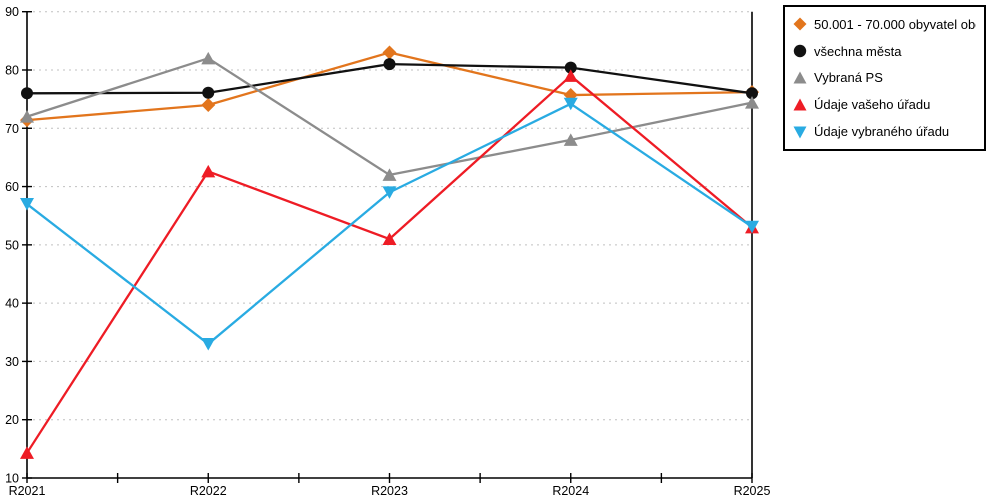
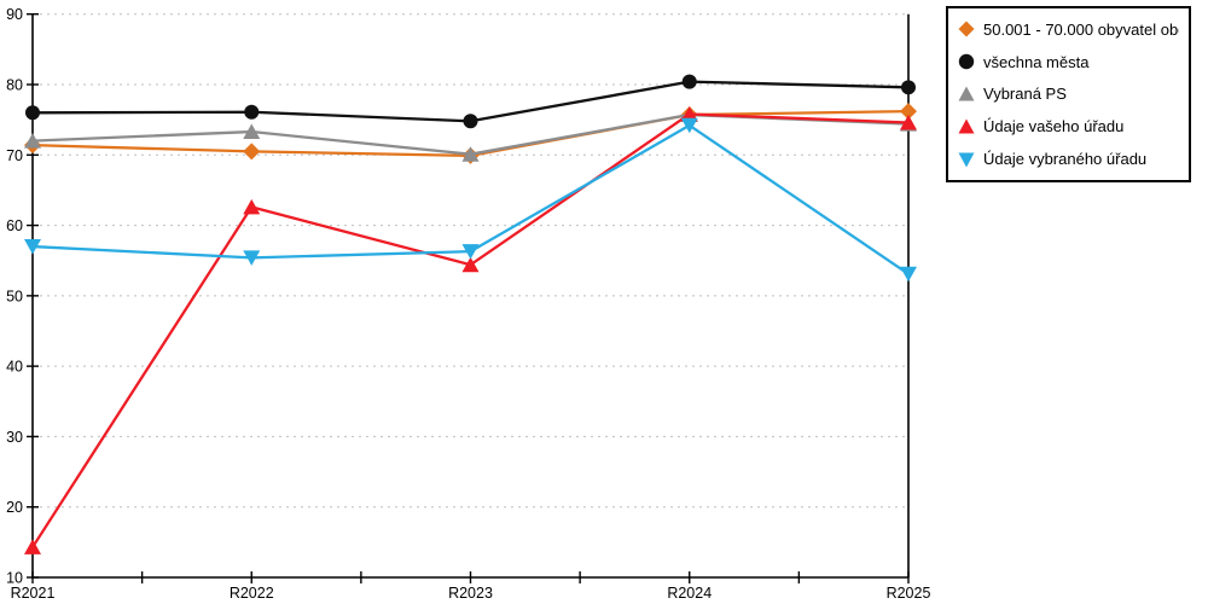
50.001 - 70.000 obyvatel obc.../R2022: 74 -> 70
Vybraná PS/R2022: 82 -> 73
Údaje vybraného úřadu/R2022: 33 -> 55
50.001 - 70.000 obyvatel obc.../R2023: 83 -> 70
všechna města/R2023: 81 -> 75
Vybraná PS/R2023: 62 -> 70
Údaje vašeho úřadu/R2023: 51 -> 54
Údaje vybraného úřadu/R2023: 59 -> 56
Vybraná PS/R2024: 68 -> 76
Údaje vašeho úřadu/R2024: 79 -> 76
všechna města/R2025: 76 -> 80
Údaje vašeho úřadu/R2025: 53 -> 75
